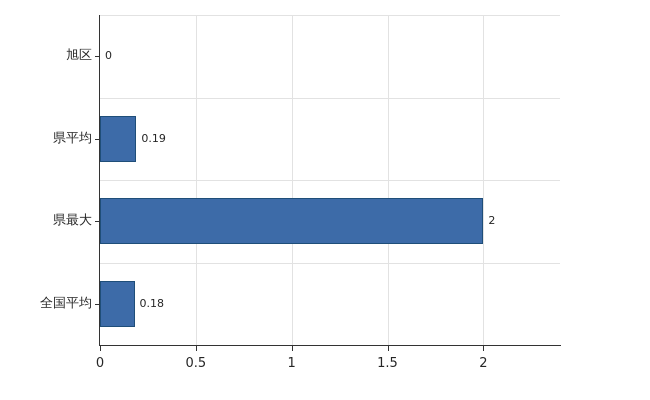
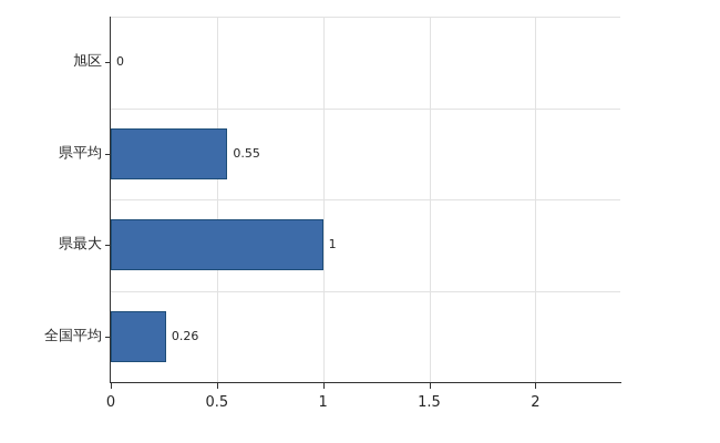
県平均: 0.19 -> 0.55
県最大: 2 -> 1
全国平均: 0.18 -> 0.26
